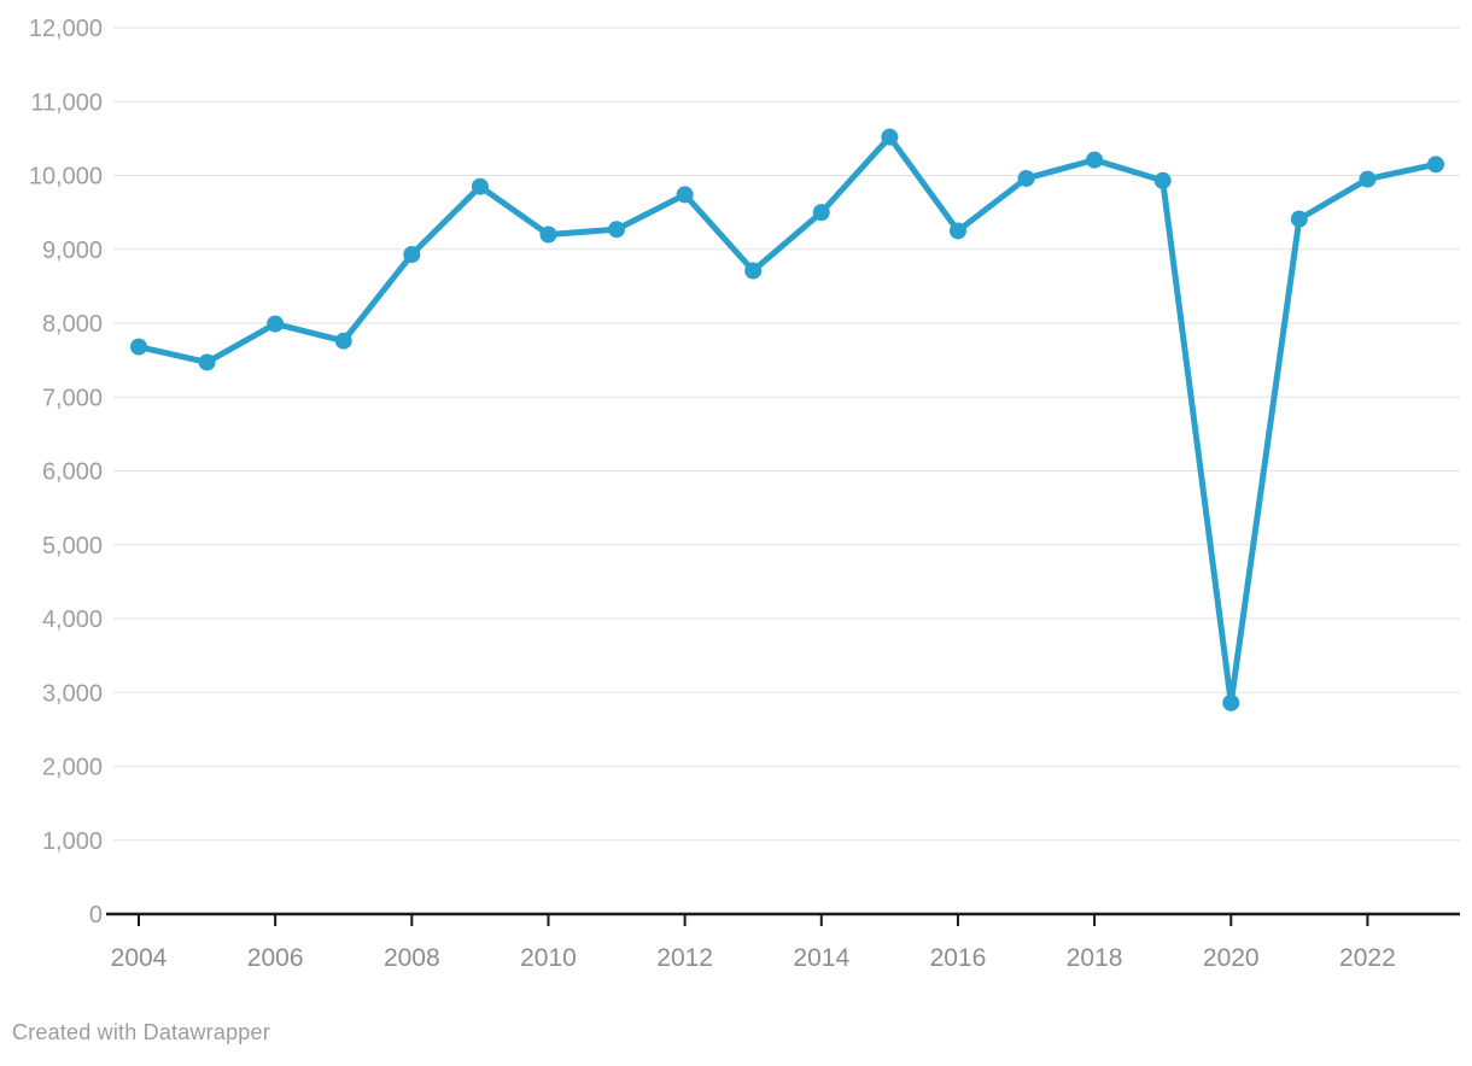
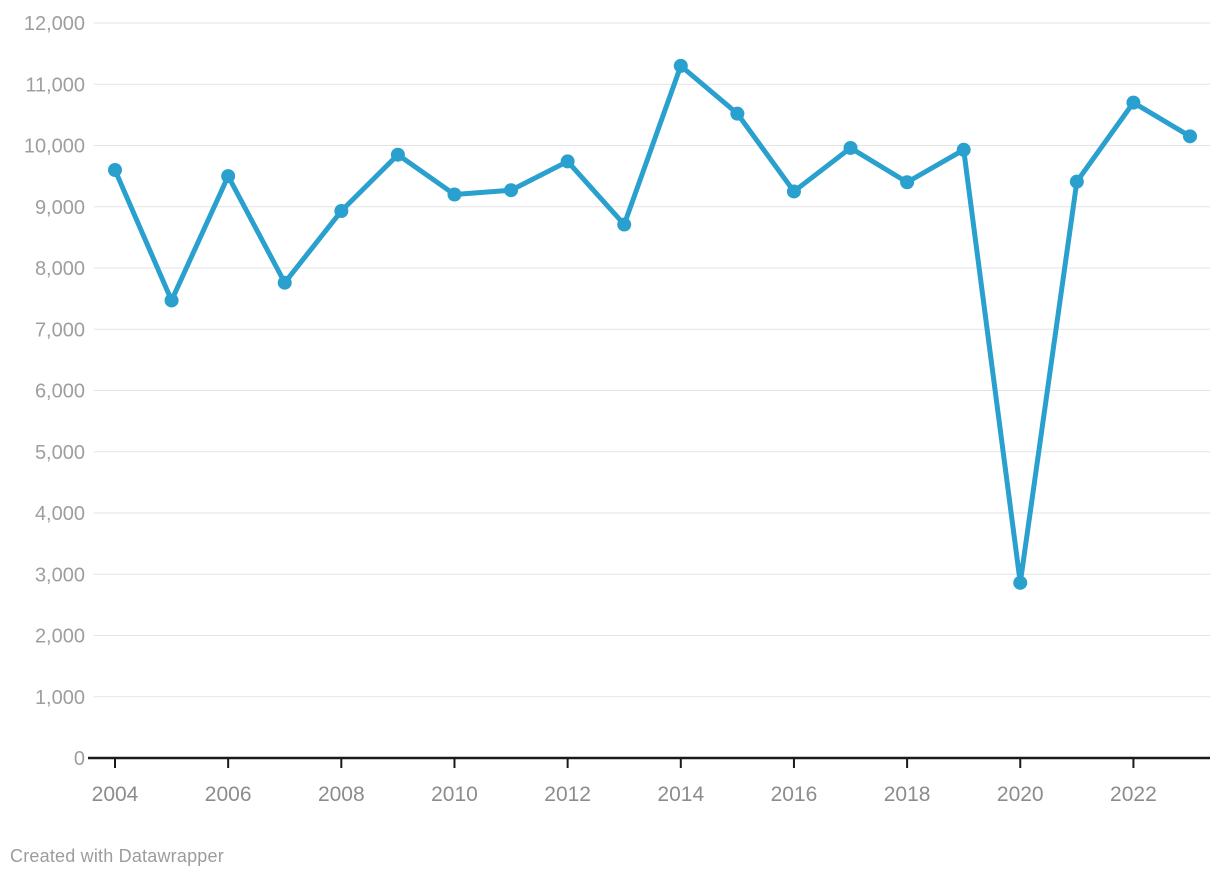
2004: 7700 -> 9600
2006: 8000 -> 9500
2014: 9500 -> 11300
2018: 10200 -> 9400
2022: 10000 -> 10700
